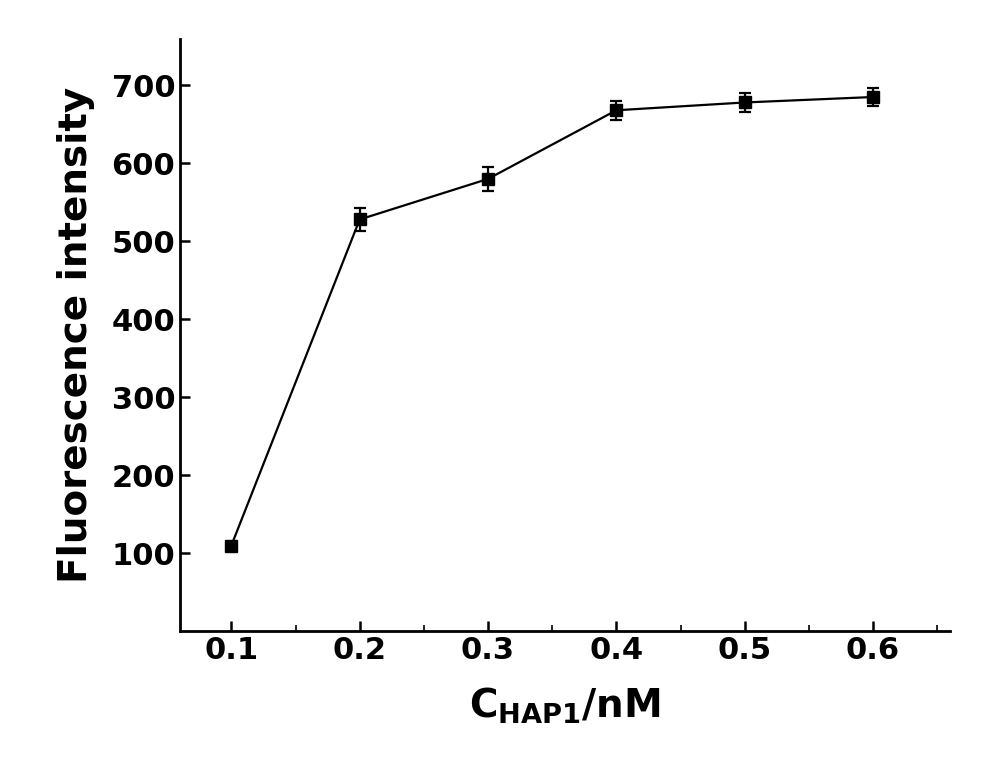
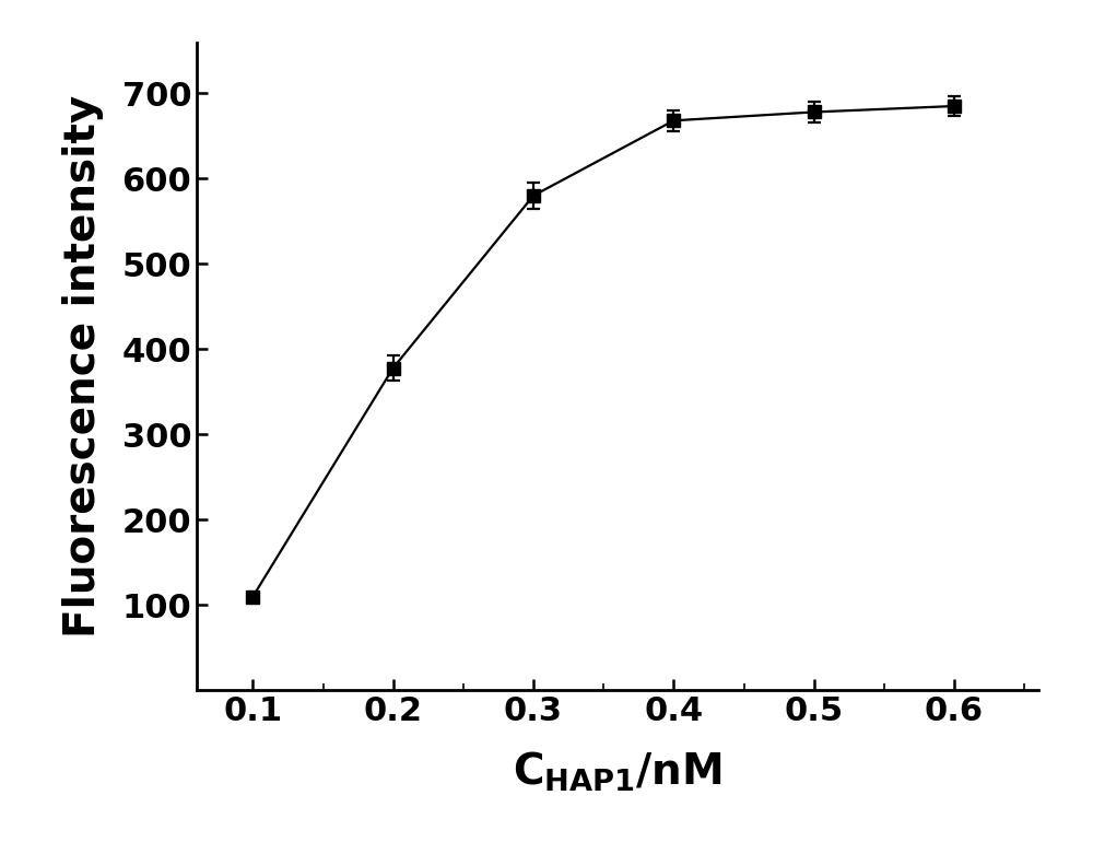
0.2: 528 -> 378
